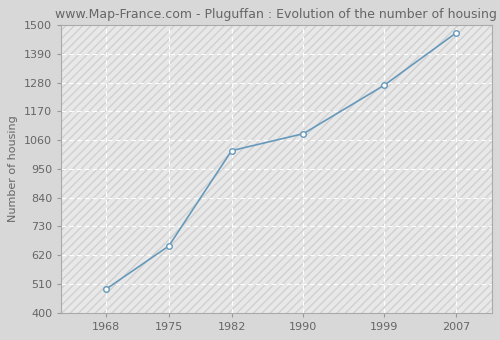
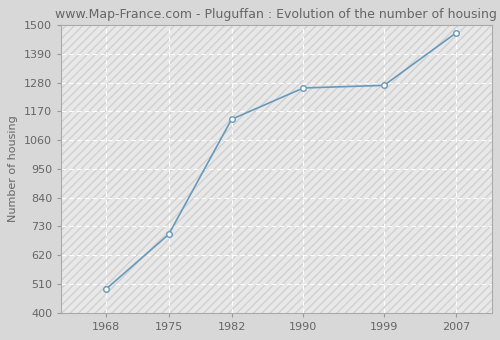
1975: 655 -> 700
1982: 1020 -> 1140
1990: 1085 -> 1260
